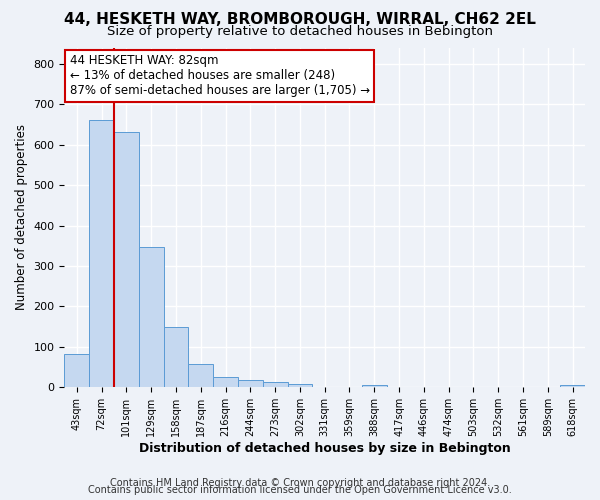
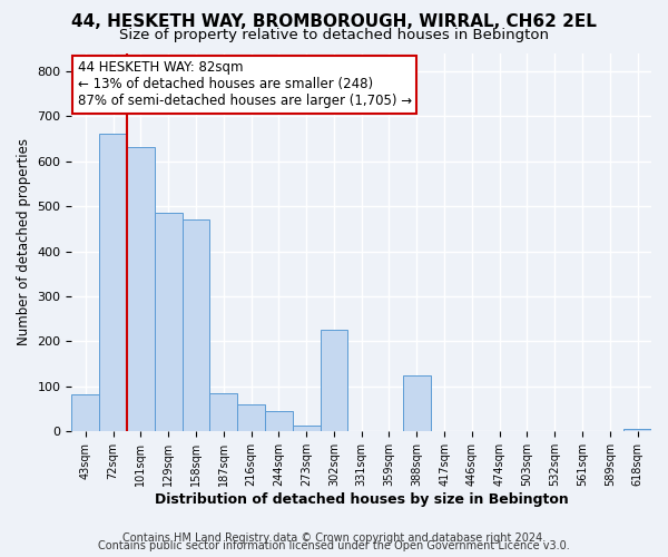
129sqm: 348 -> 485
158sqm: 148 -> 470
187sqm: 58 -> 85
216sqm: 26 -> 60
244sqm: 18 -> 45
302sqm: 8 -> 225
388sqm: 7 -> 125
